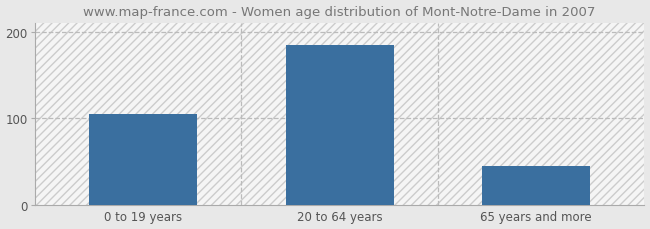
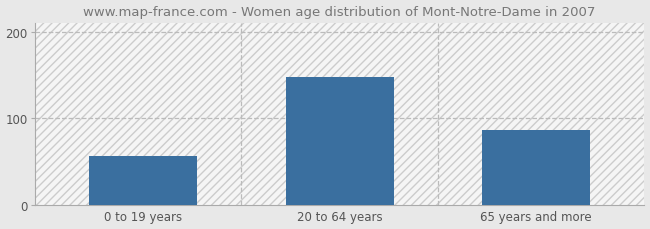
0 to 19 years: 105 -> 56
20 to 64 years: 185 -> 148
65 years and more: 45 -> 86
